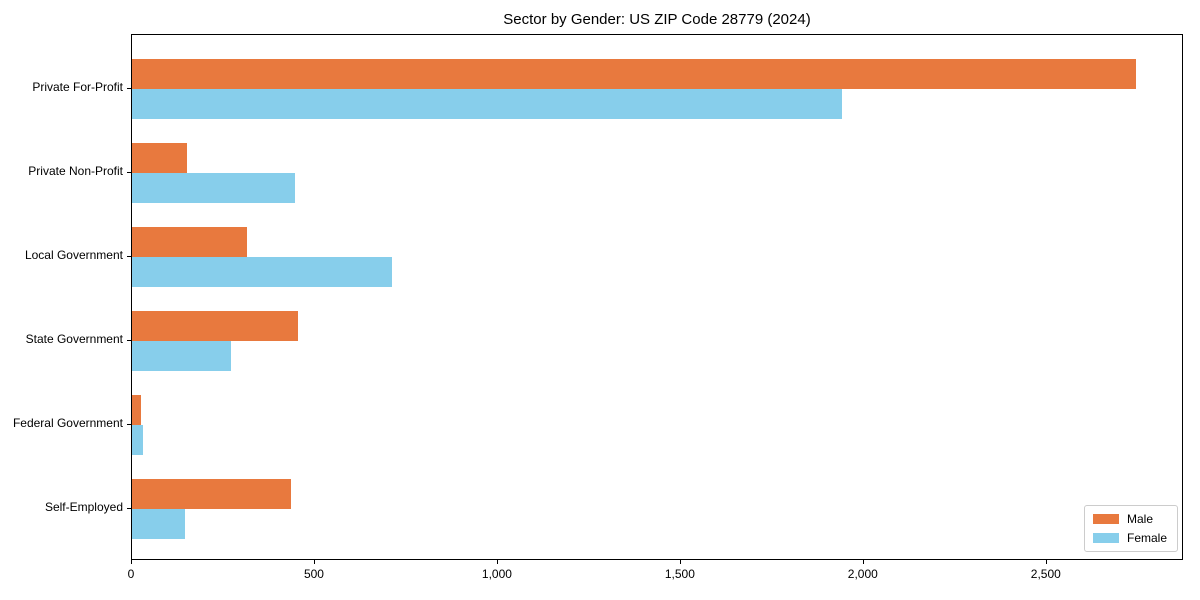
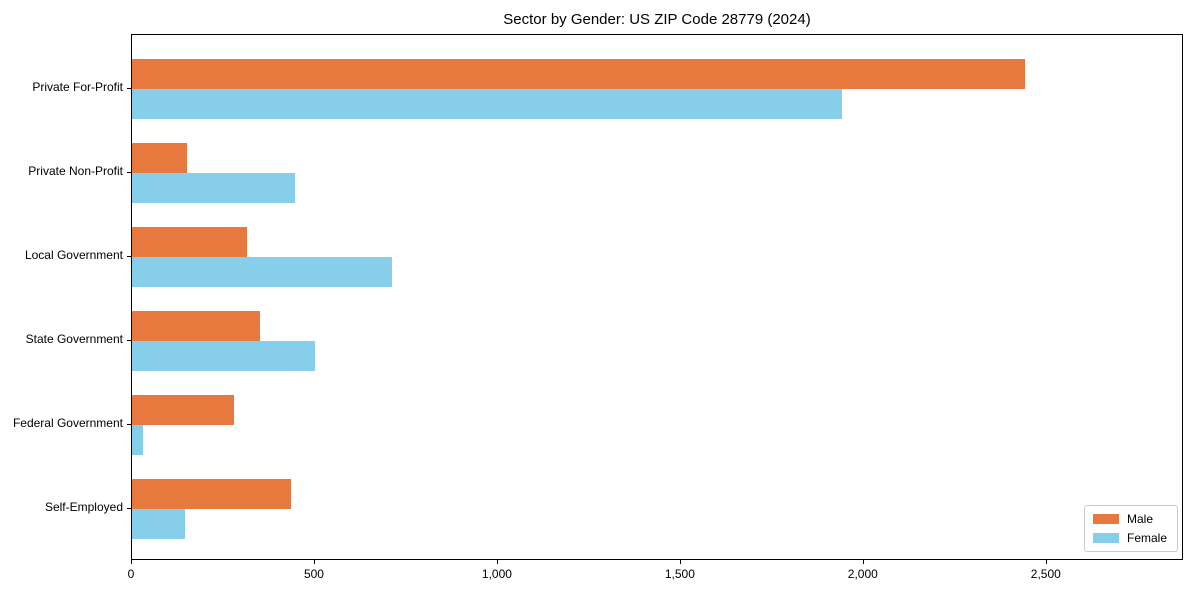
Male/Private For-Profit: 2740 -> 2440
Male/State Government: 460 -> 350
Female/State Government: 270 -> 500
Male/Federal Government: 20 -> 280
